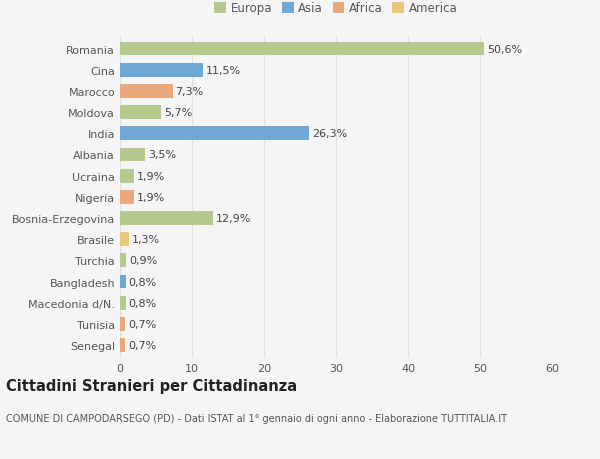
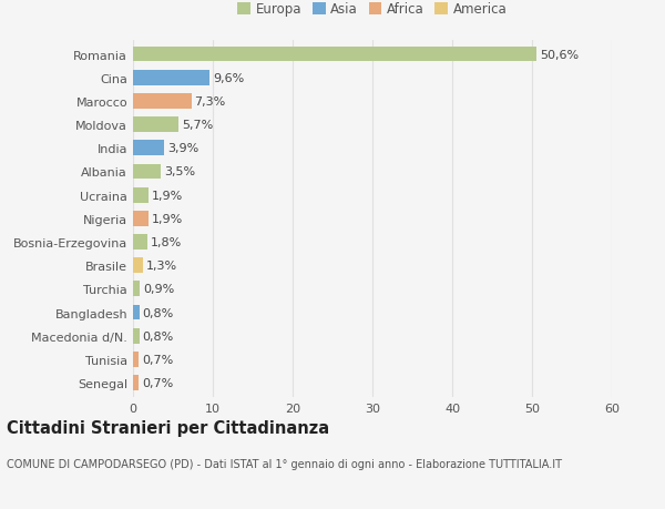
Cina: 11,5% -> 9,6%
India: 26,3% -> 3,9%
Bosnia-Erzegovina: 12,9% -> 1,8%
